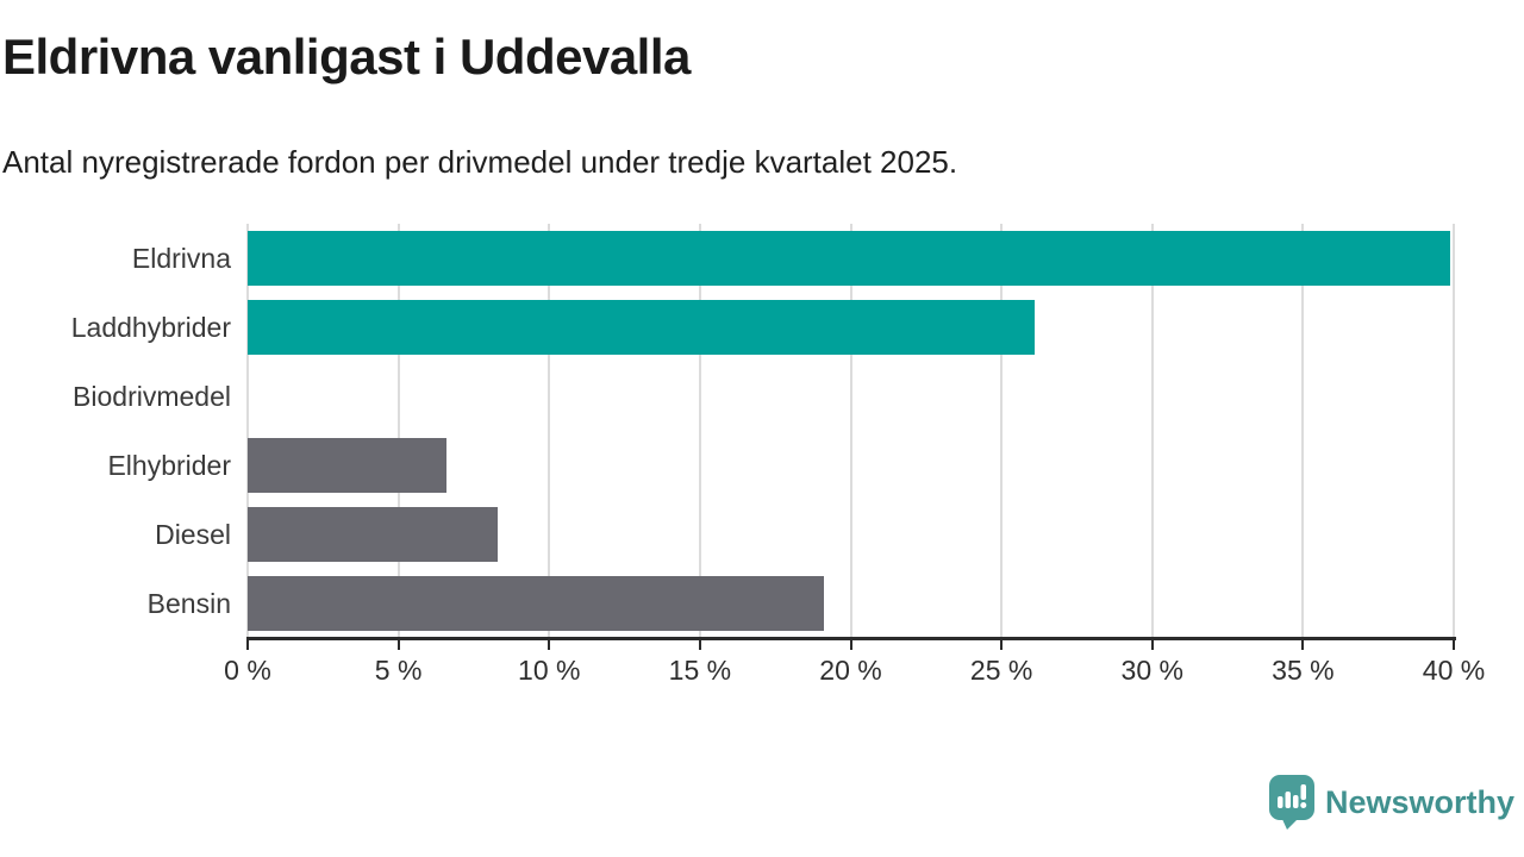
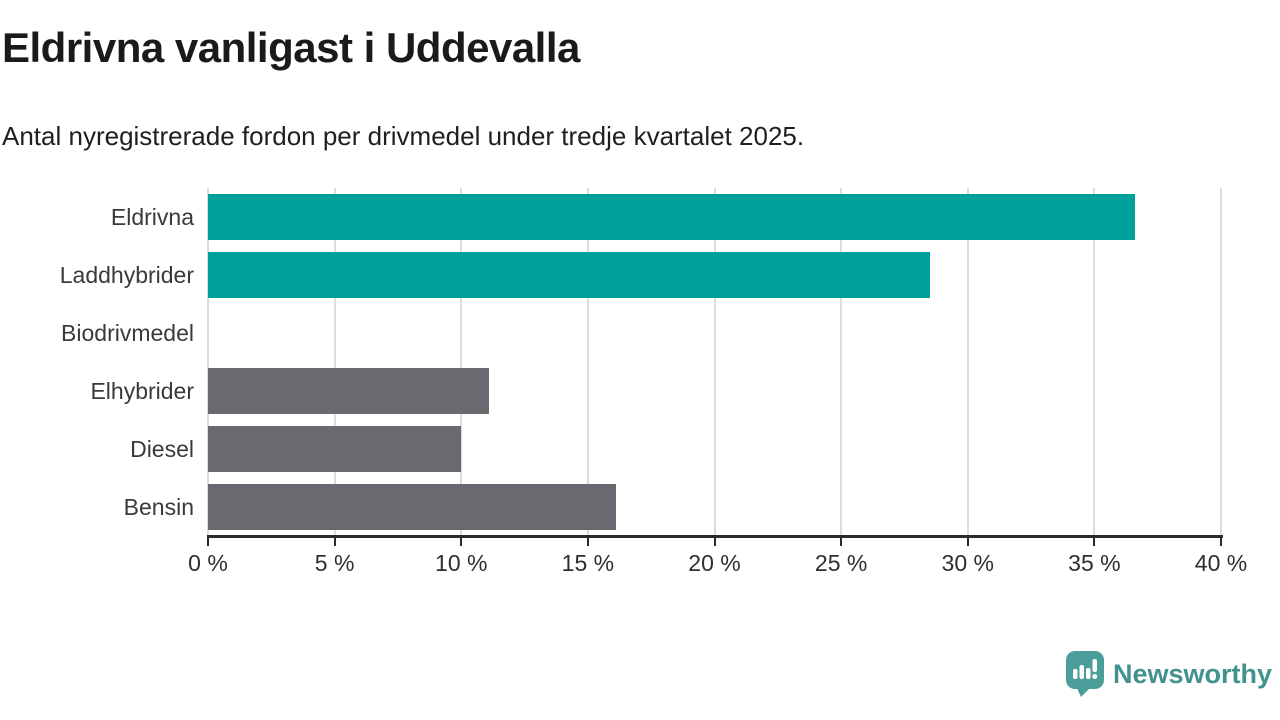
Eldrivna: 39.9% -> 36.6%
Laddhybrider: 26.1% -> 28.5%
Elhybrider: 6.6% -> 11.1%
Diesel: 8.3% -> 10.0%
Bensin: 19.1% -> 16.1%
